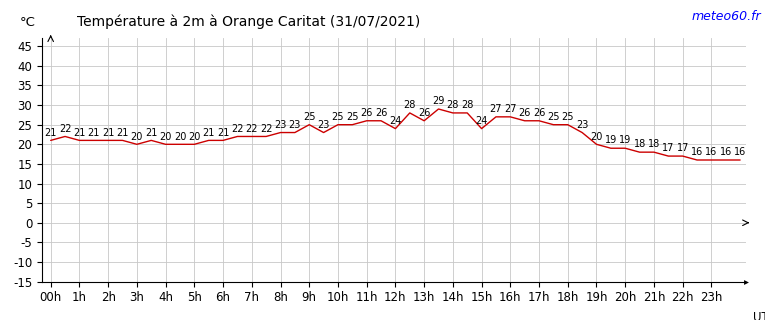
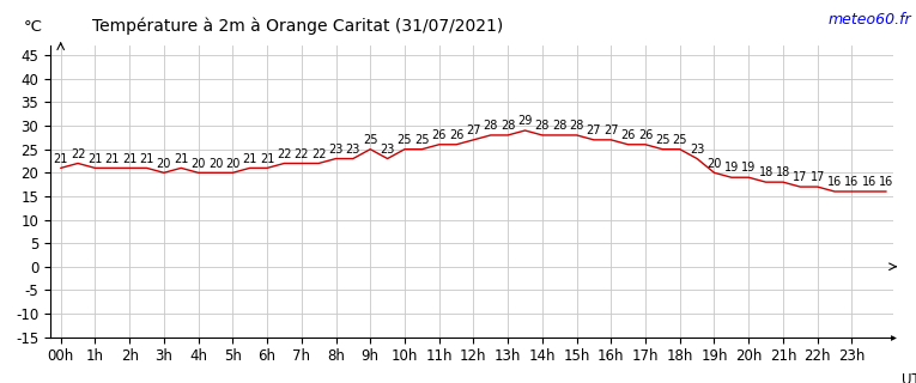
12h: 24 -> 27
13h: 26 -> 28
15h: 24 -> 28
